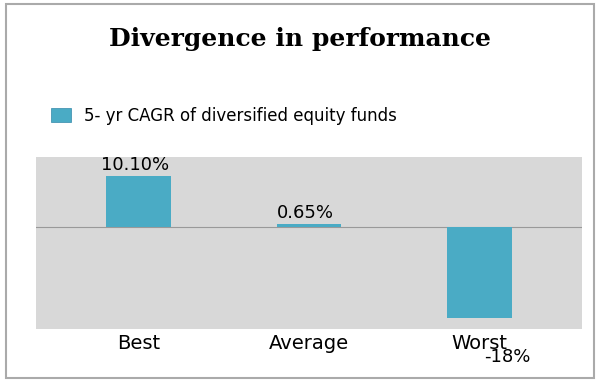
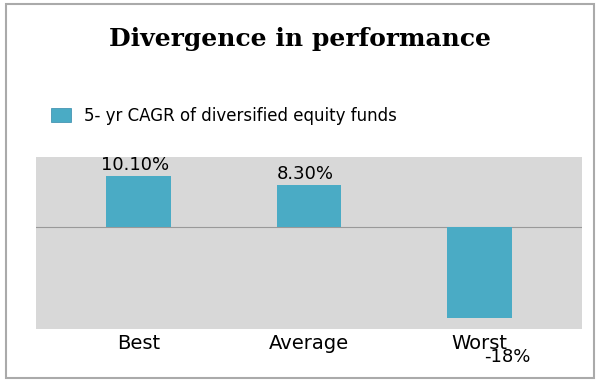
Average: 0.65% -> 8.30%
